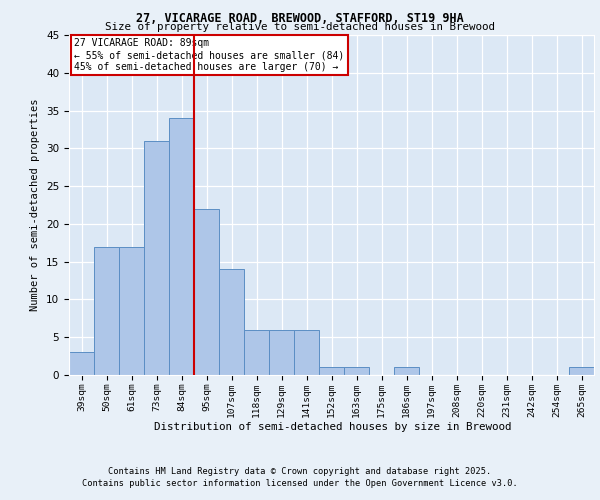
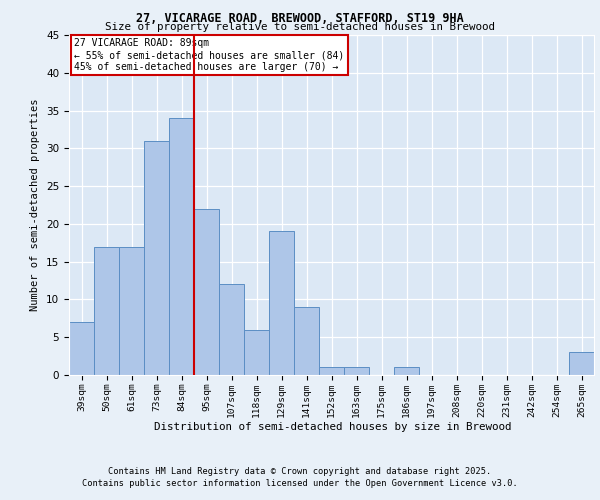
39sqm: 3 -> 7
107sqm: 14 -> 12
129sqm: 6 -> 19
141sqm: 6 -> 9
265sqm: 1 -> 3
